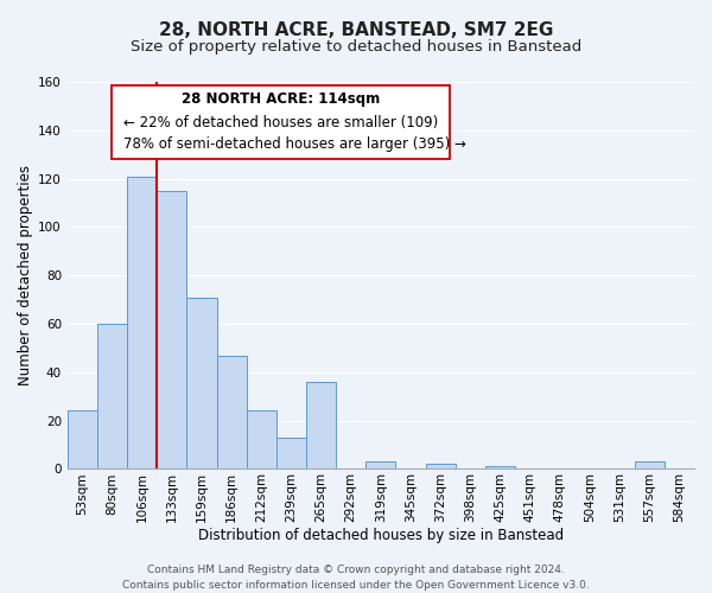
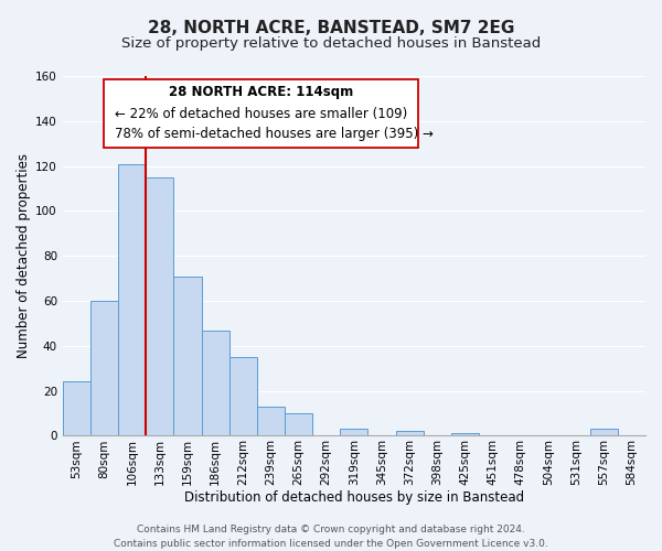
212sqm: 24 -> 35
265sqm: 36 -> 10
